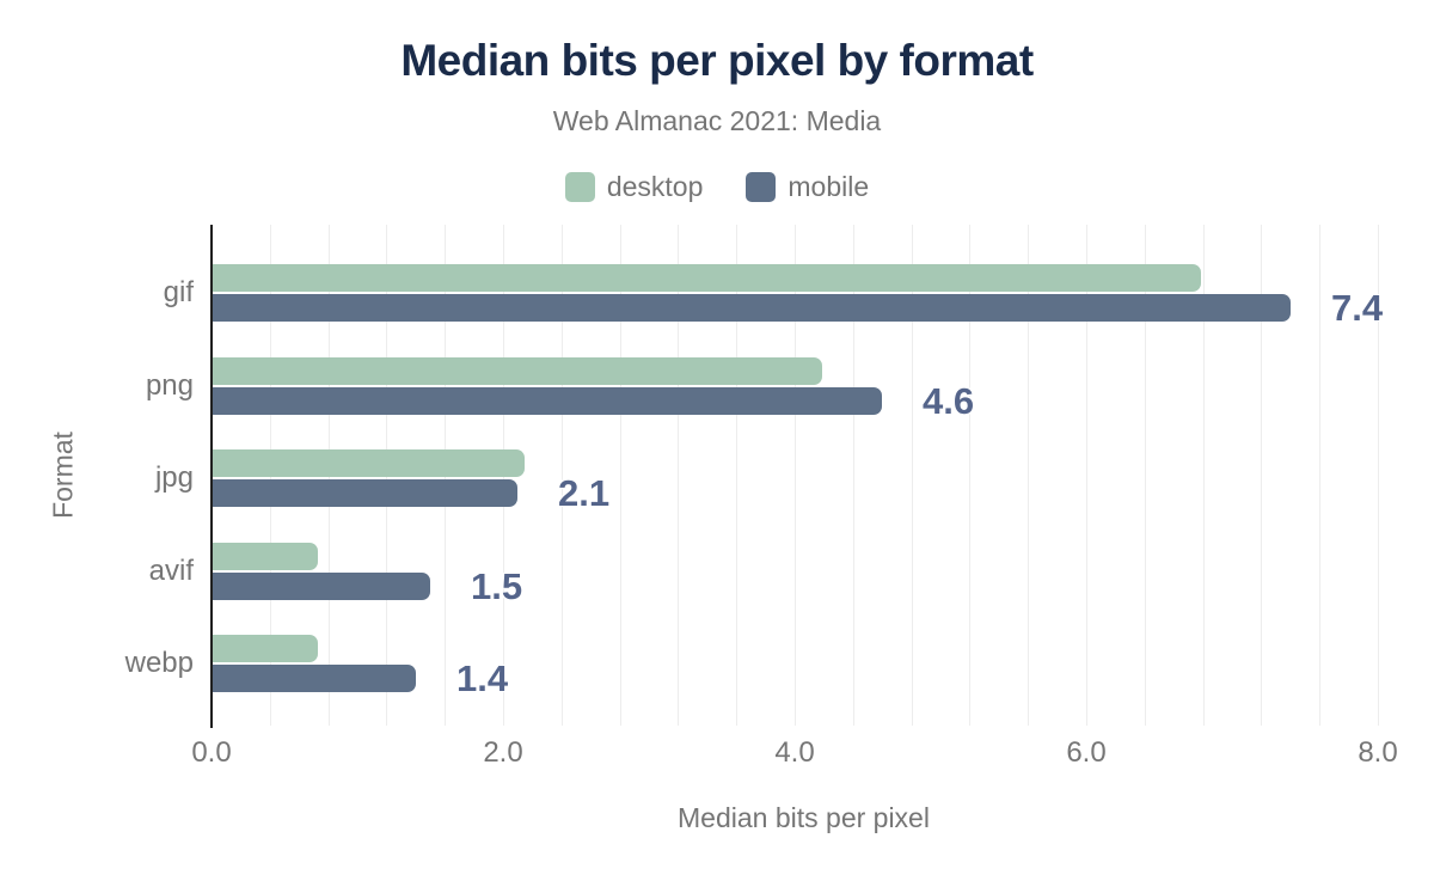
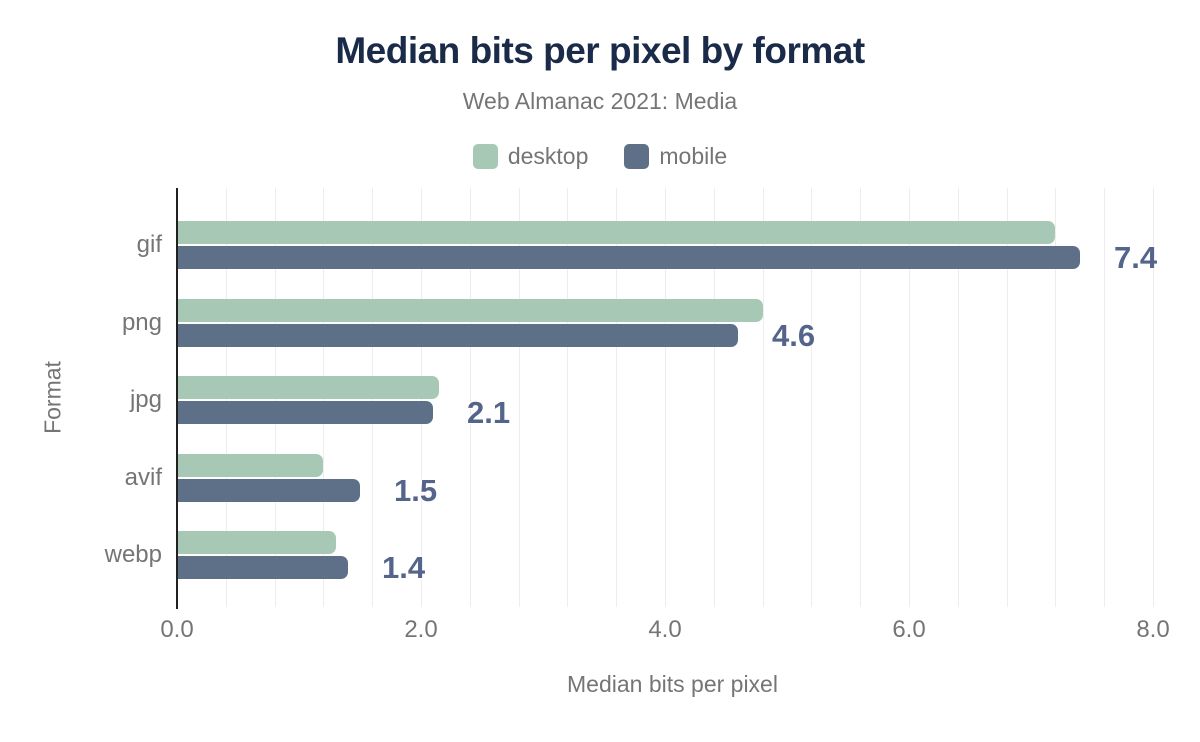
desktop/gif: 6.79 -> 7.20
desktop/png: 4.19 -> 4.80
desktop/avif: 0.73 -> 1.20
desktop/webp: 0.73 -> 1.30
